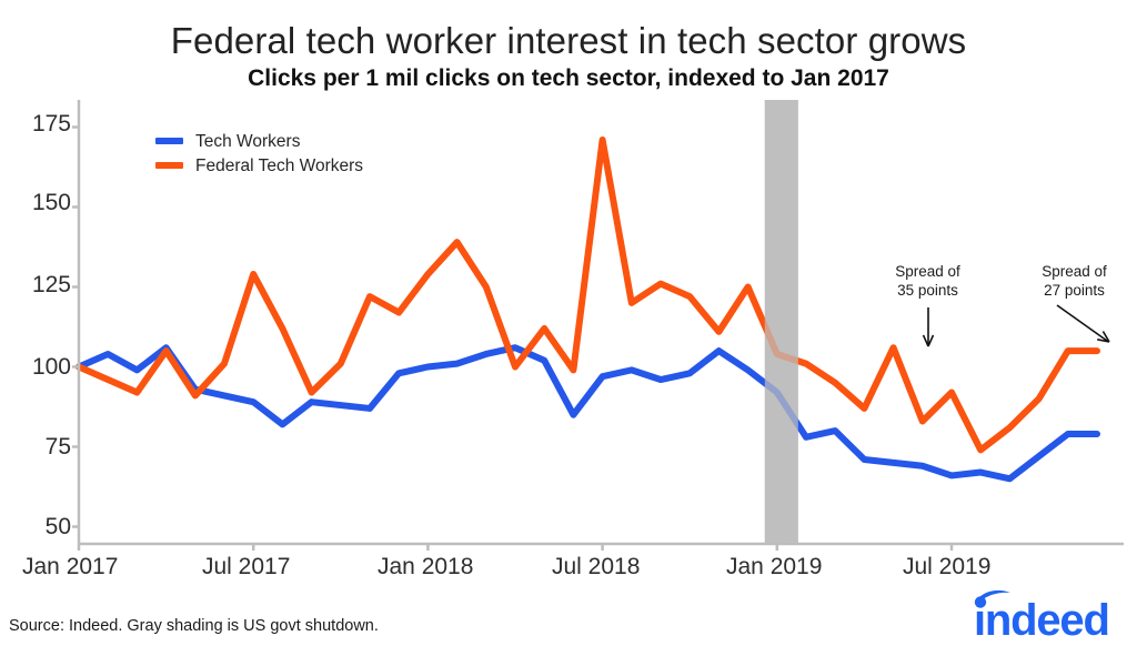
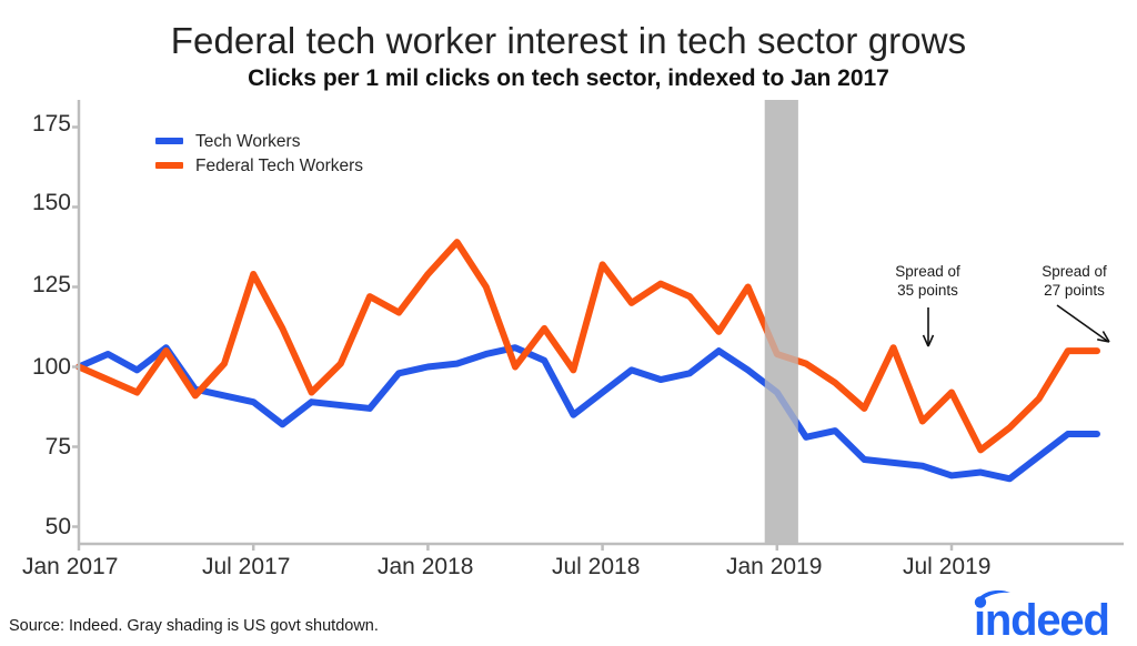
Tech Workers/Jul 2018: 97 -> 92
Federal Tech Workers/Jul 2018: 171 -> 132
